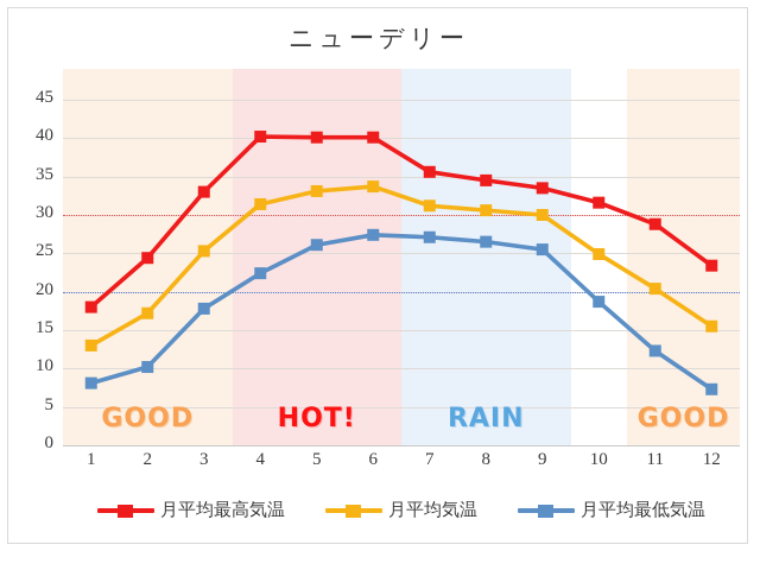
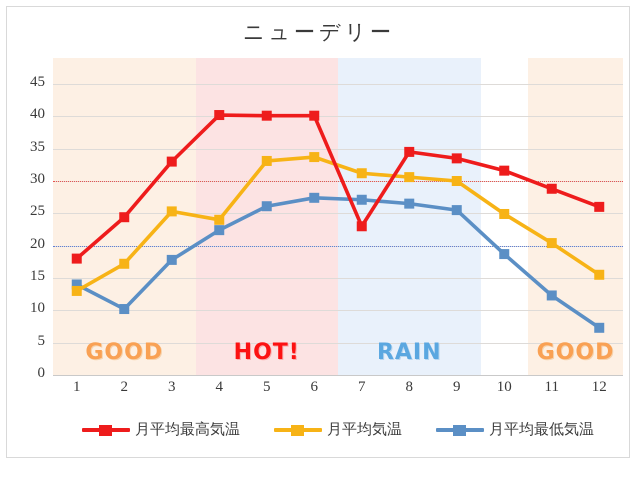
月平均最低気温/1: 8 -> 14
月平均気温/4: 31 -> 24
月平均最高気温/7: 36 -> 23
月平均最高気温/12: 23 -> 26
